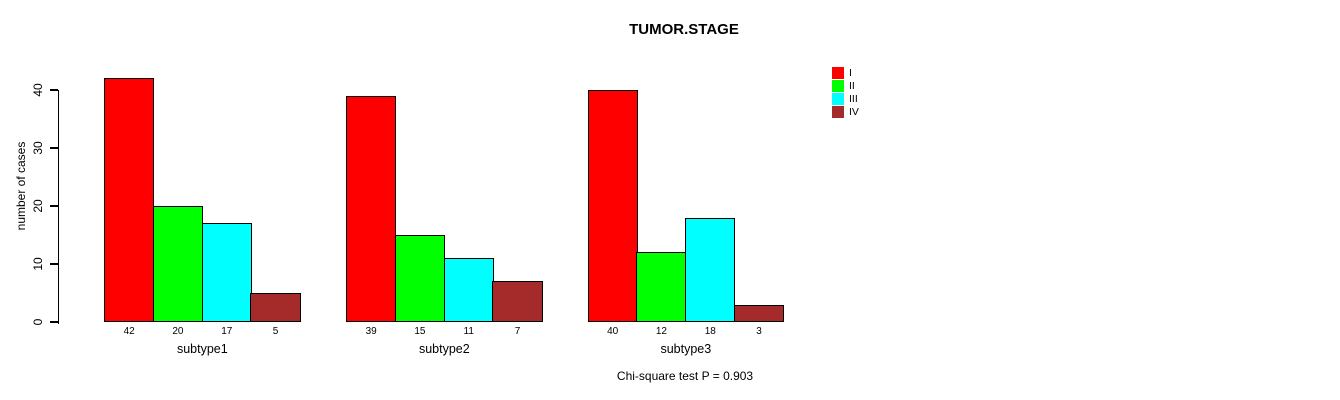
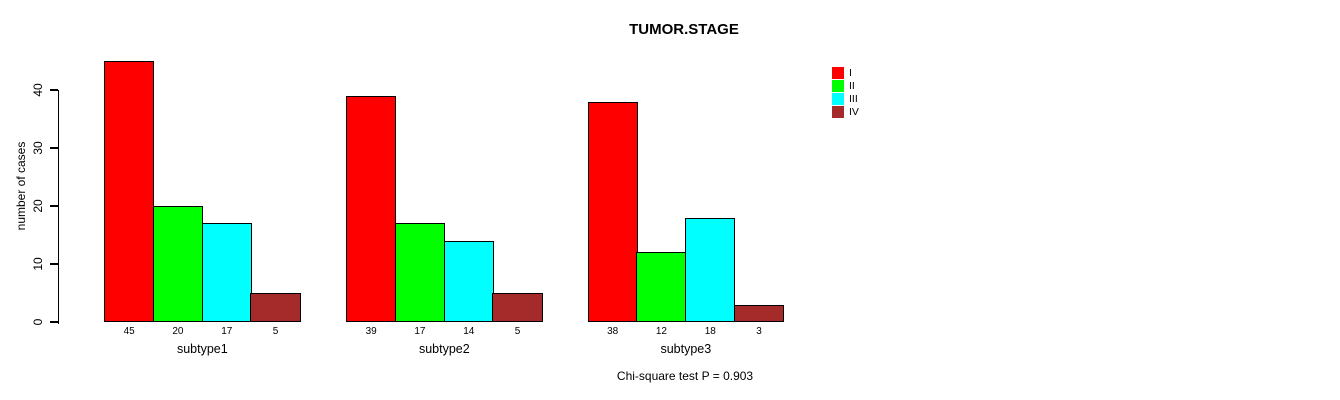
I/subtype1: 42 -> 45
II/subtype2: 15 -> 17
III/subtype2: 11 -> 14
IV/subtype2: 7 -> 5
I/subtype3: 40 -> 38
